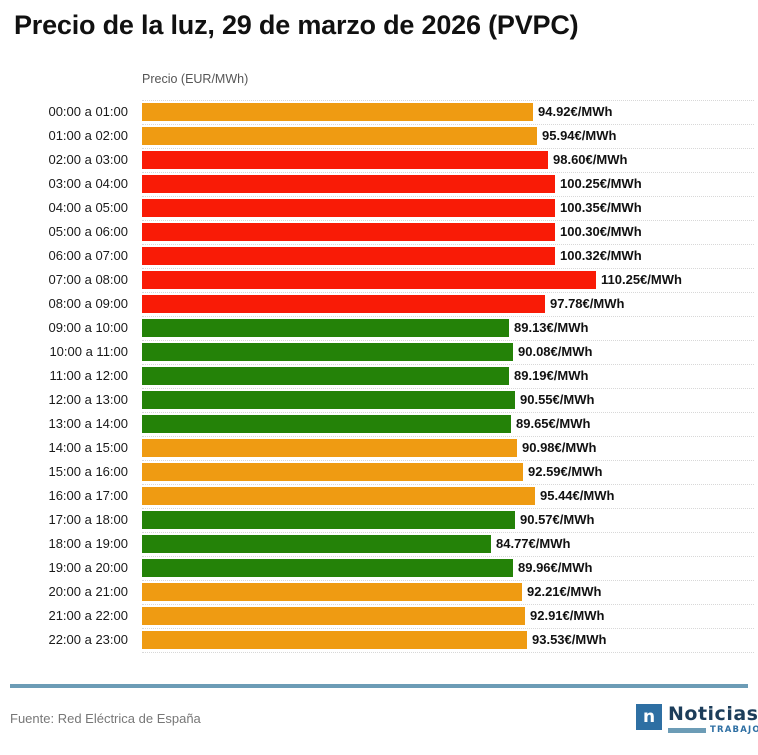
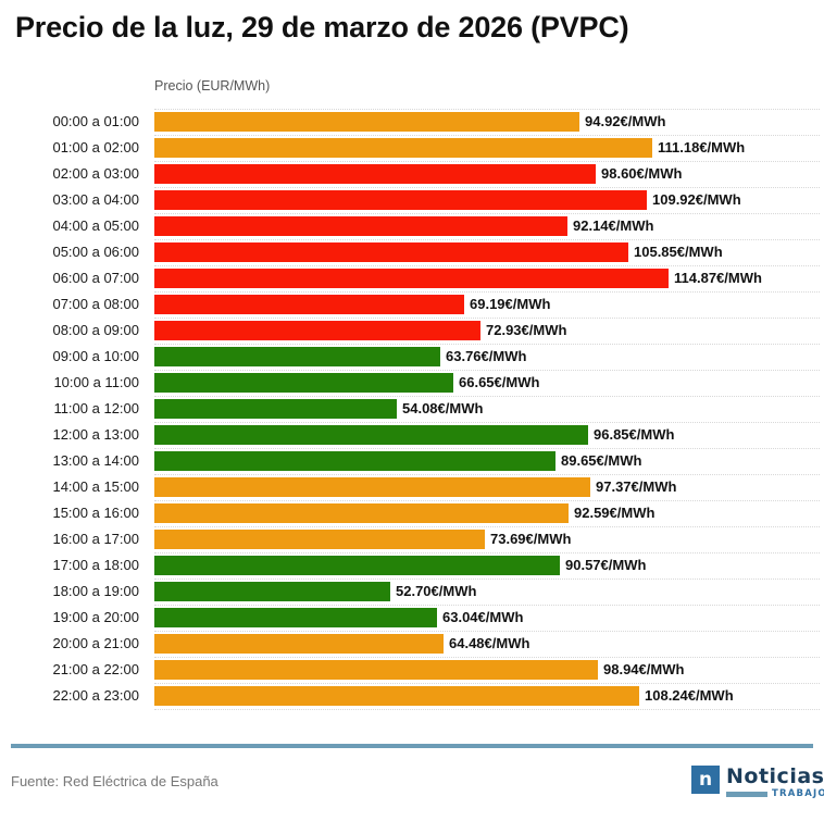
01:00 a 02:00: 95.94 -> 111.18
03:00 a 04:00: 100.25 -> 109.92
04:00 a 05:00: 100.35 -> 92.14
05:00 a 06:00: 100.30 -> 105.85
06:00 a 07:00: 100.32 -> 114.87
07:00 a 08:00: 110.25 -> 69.19
08:00 a 09:00: 97.78 -> 72.93
09:00 a 10:00: 89.13 -> 63.76
10:00 a 11:00: 90.08 -> 66.65
11:00 a 12:00: 89.19 -> 54.08
12:00 a 13:00: 90.55 -> 96.85
14:00 a 15:00: 90.98 -> 97.37
16:00 a 17:00: 95.44 -> 73.69
18:00 a 19:00: 84.77 -> 52.70
19:00 a 20:00: 89.96 -> 63.04
20:00 a 21:00: 92.21 -> 64.48
21:00 a 22:00: 92.91 -> 98.94
22:00 a 23:00: 93.53 -> 108.24
